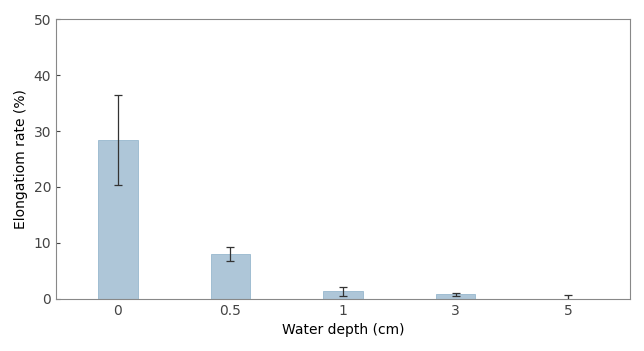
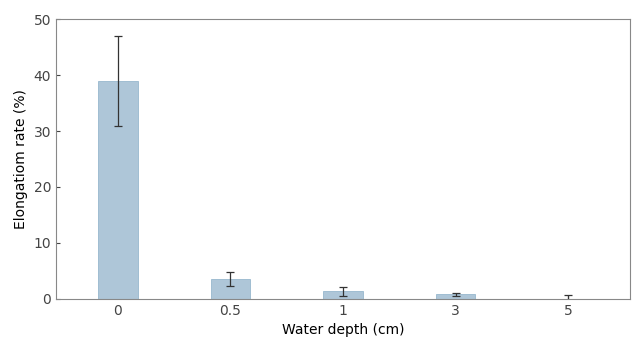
0: 28.4 -> 39.0
0.5: 8.0 -> 3.5
